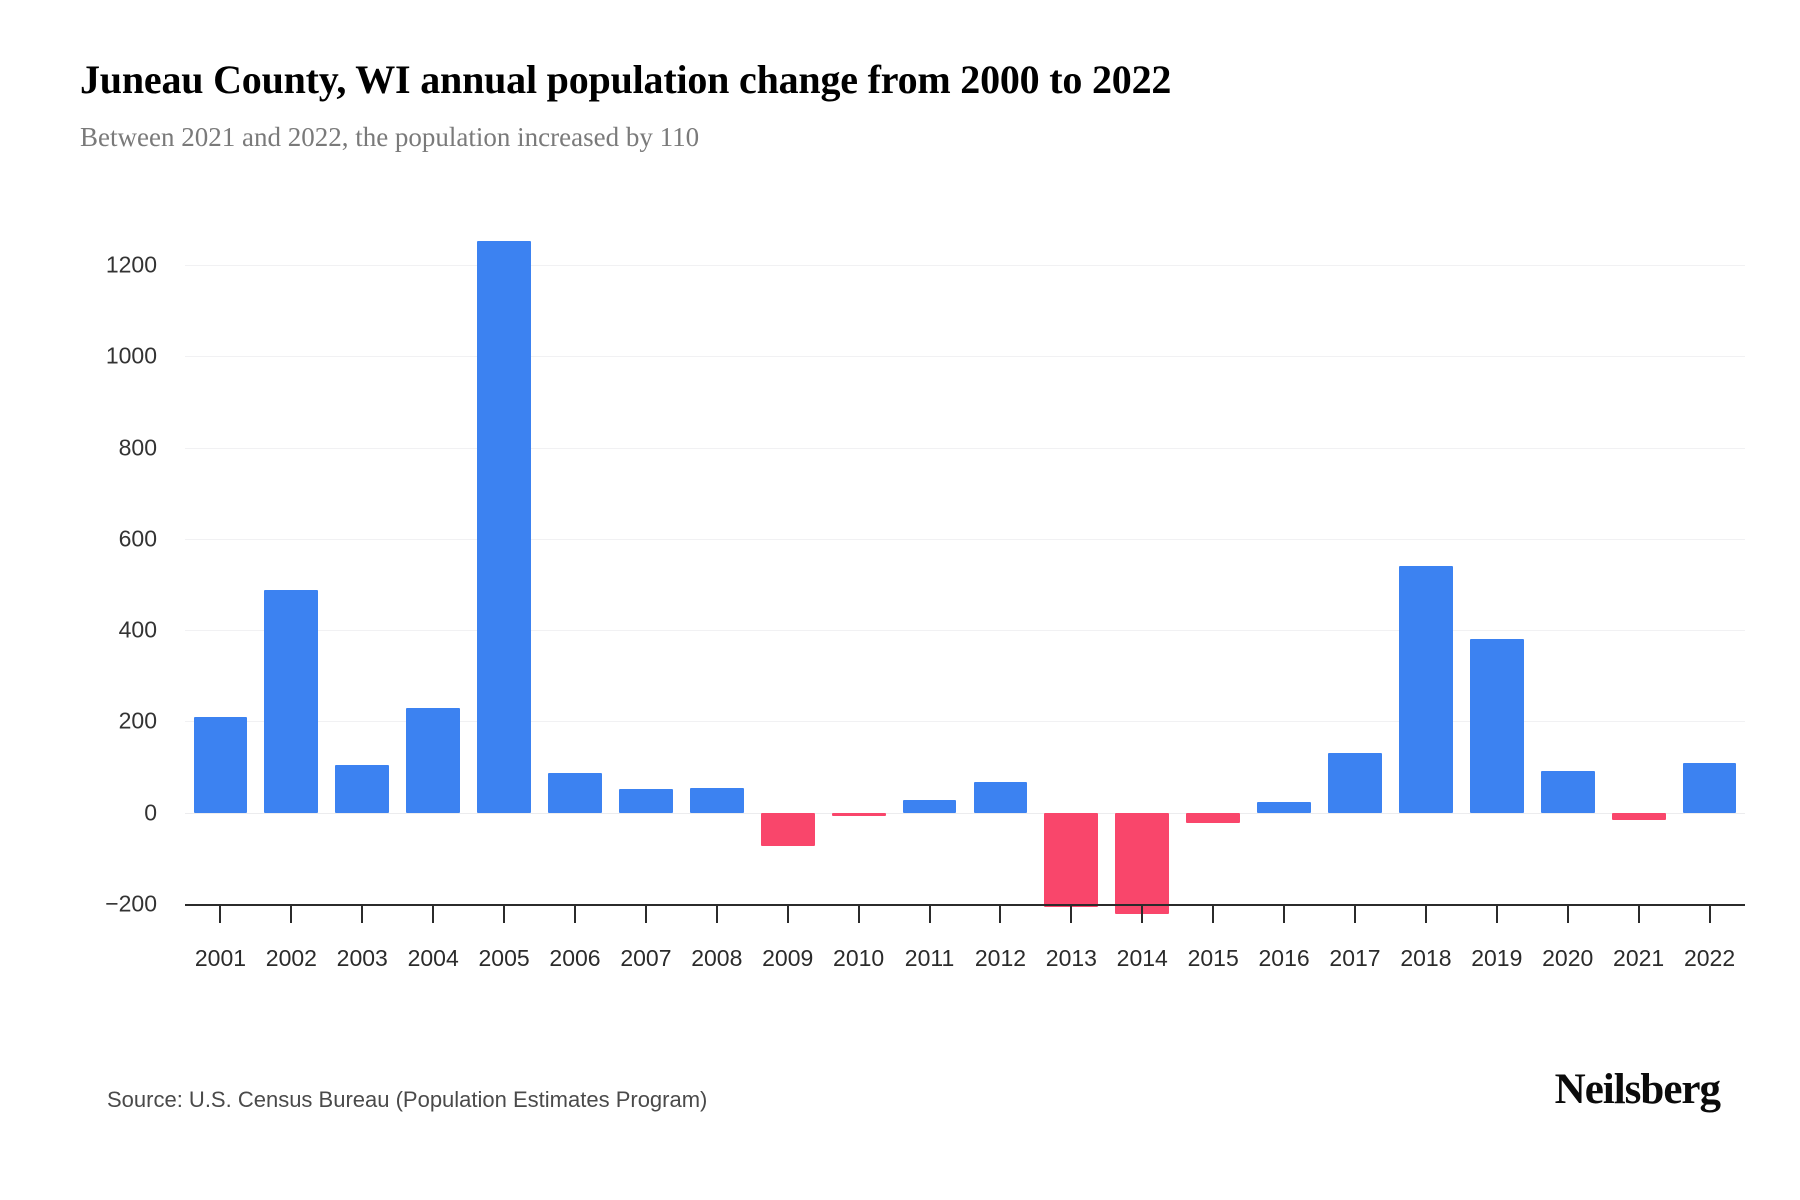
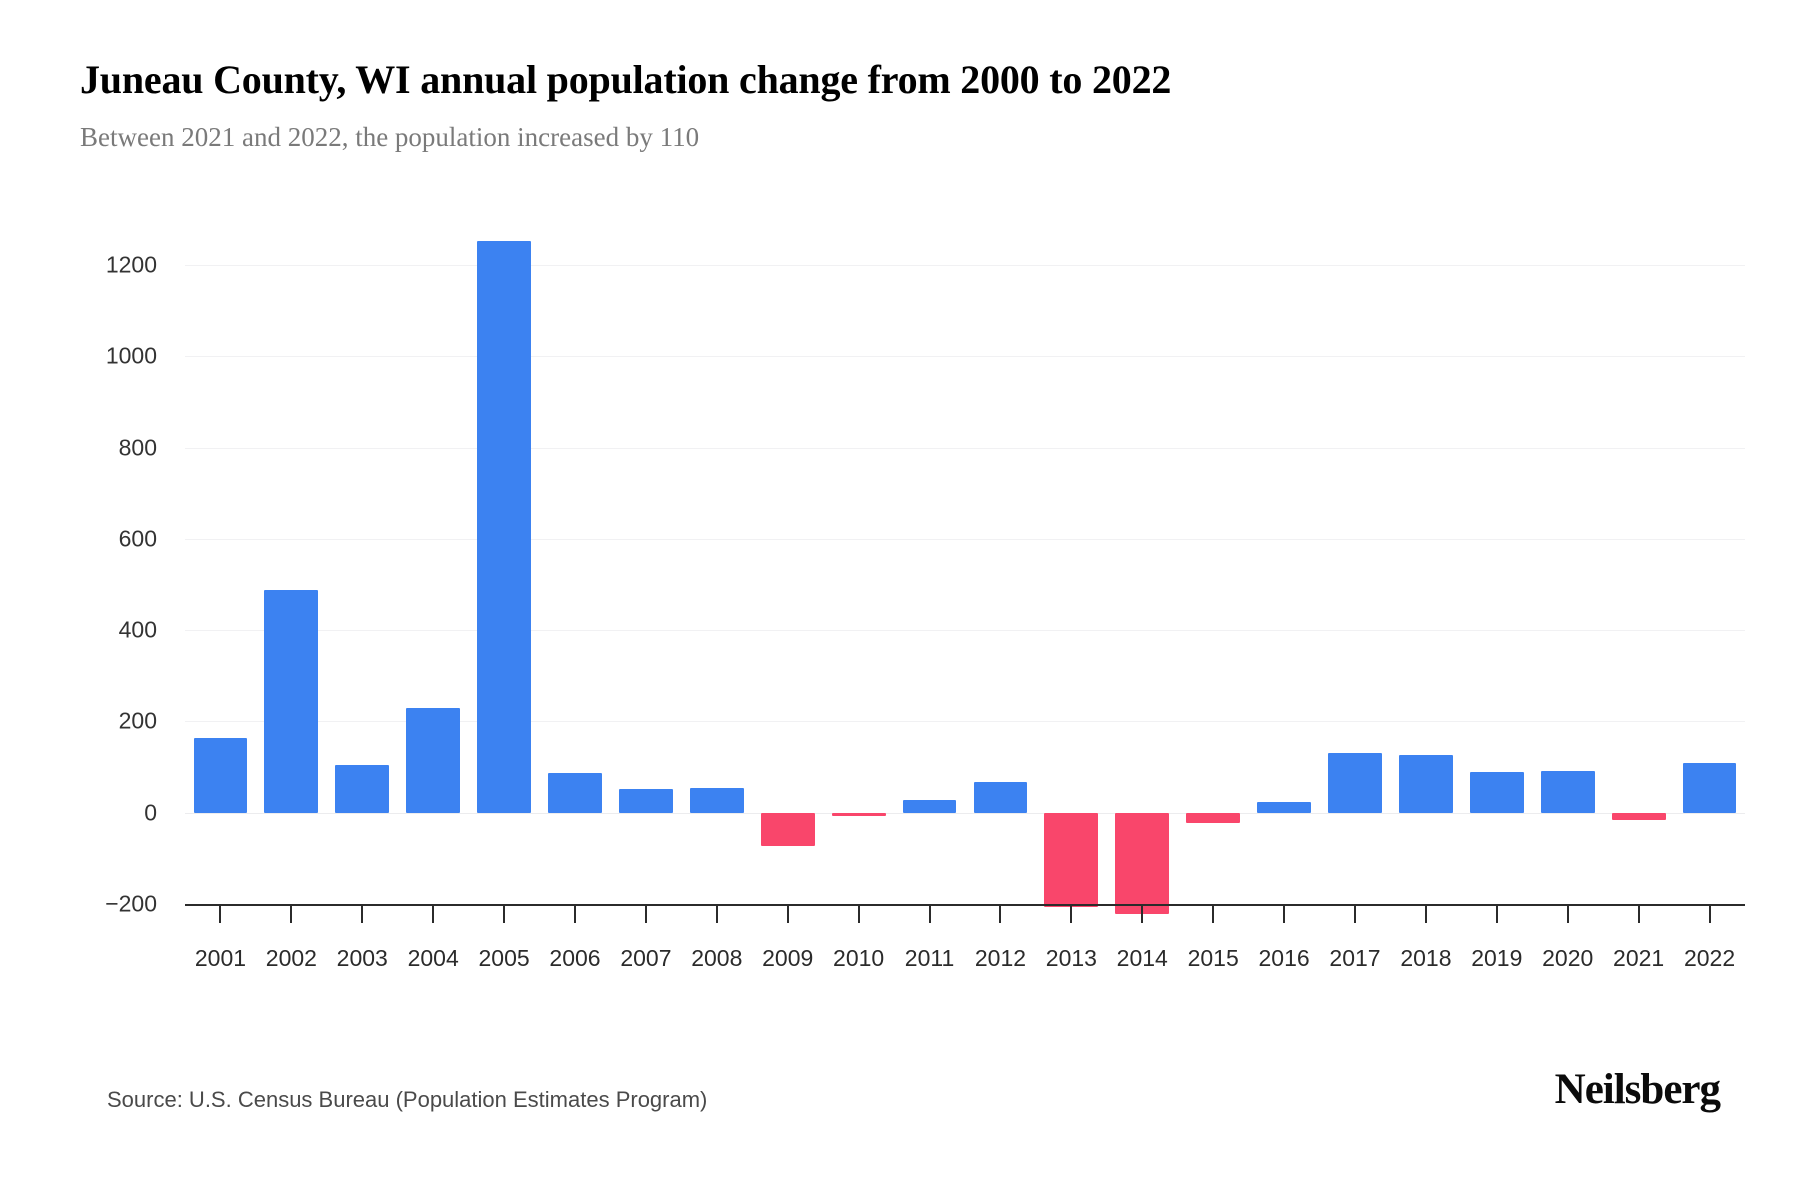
2001: 210 -> 160
2018: 540 -> 130
2019: 380 -> 90
